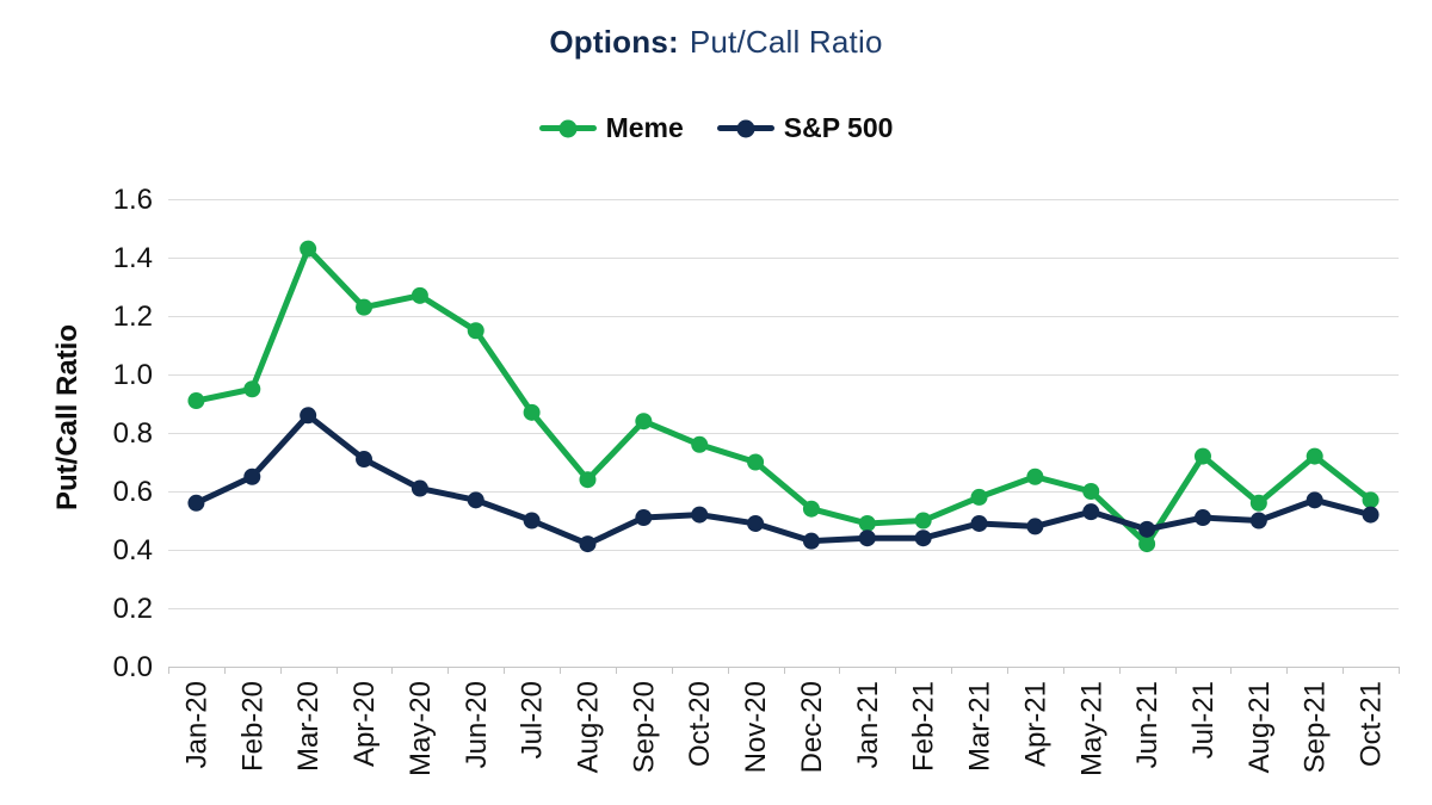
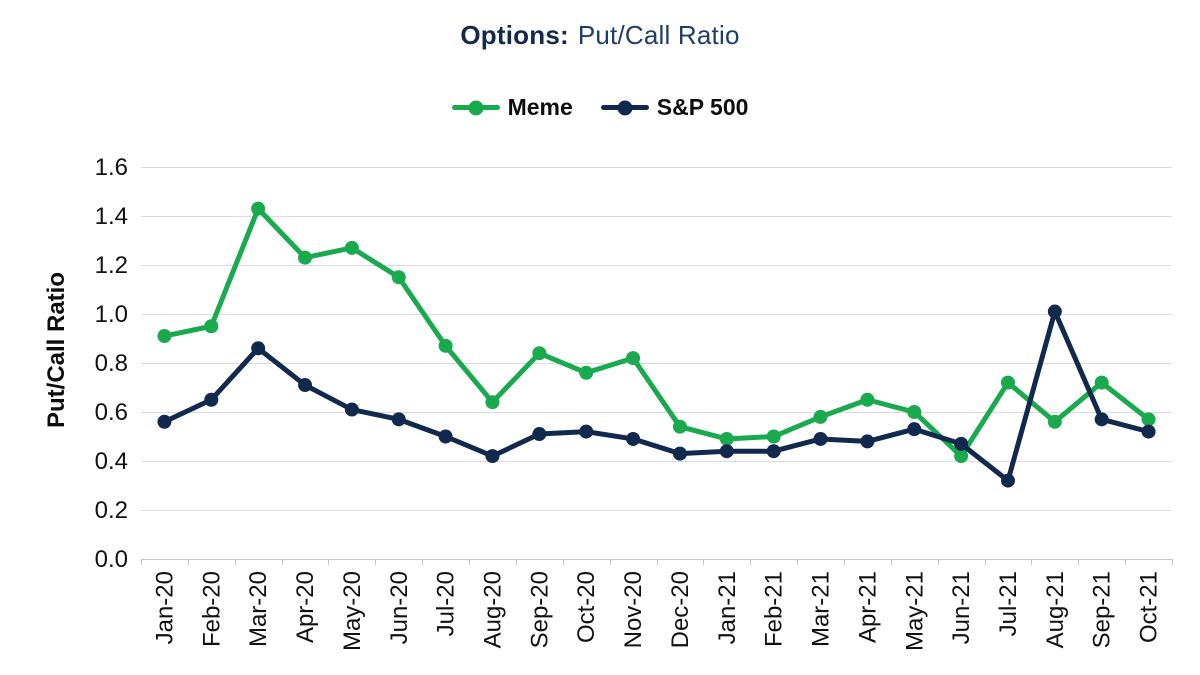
Meme/Nov-20: 0.70 -> 0.82
S&P 500/Jul-21: 0.51 -> 0.32
S&P 500/Aug-21: 0.50 -> 1.01
